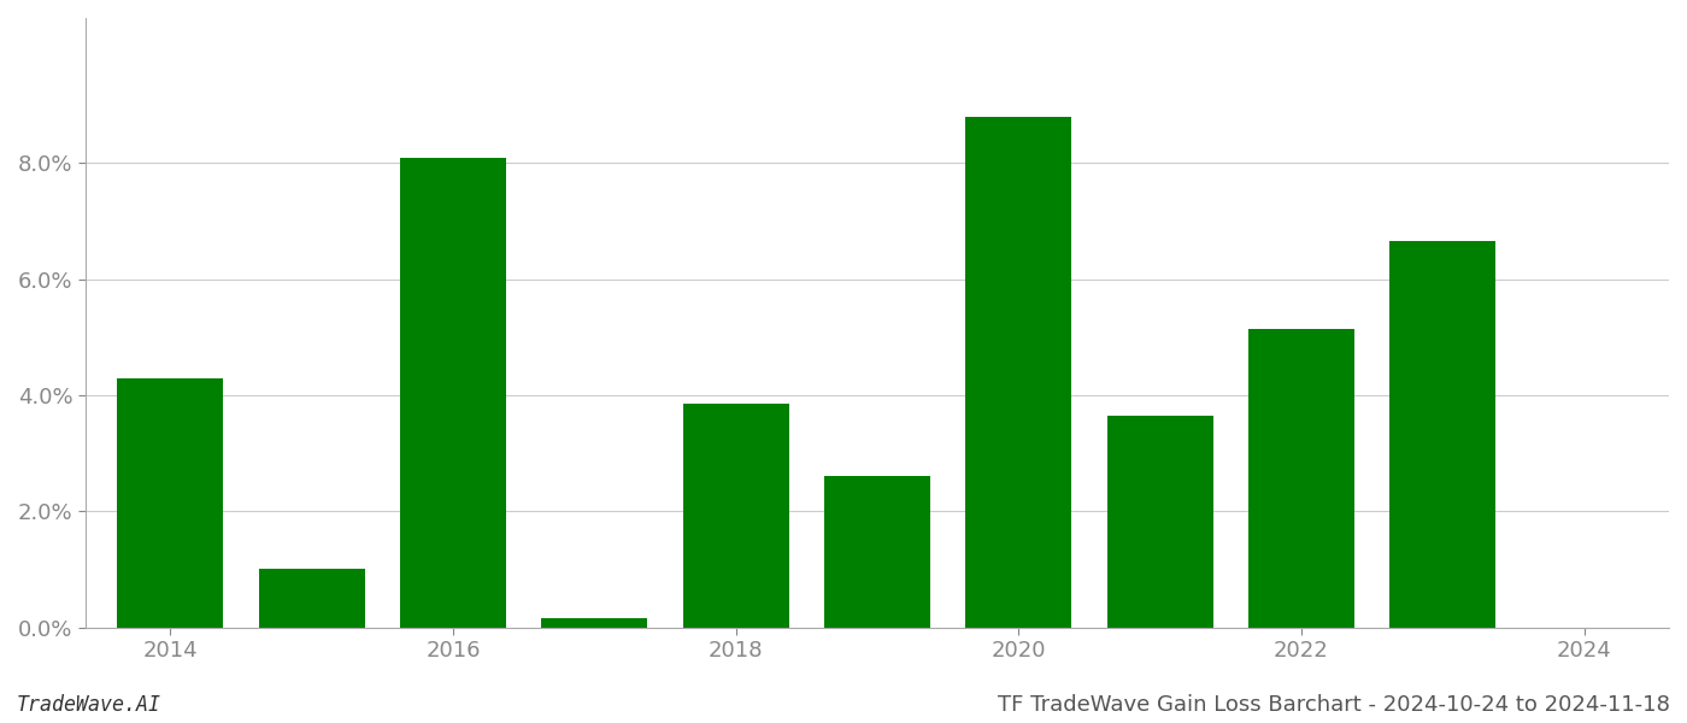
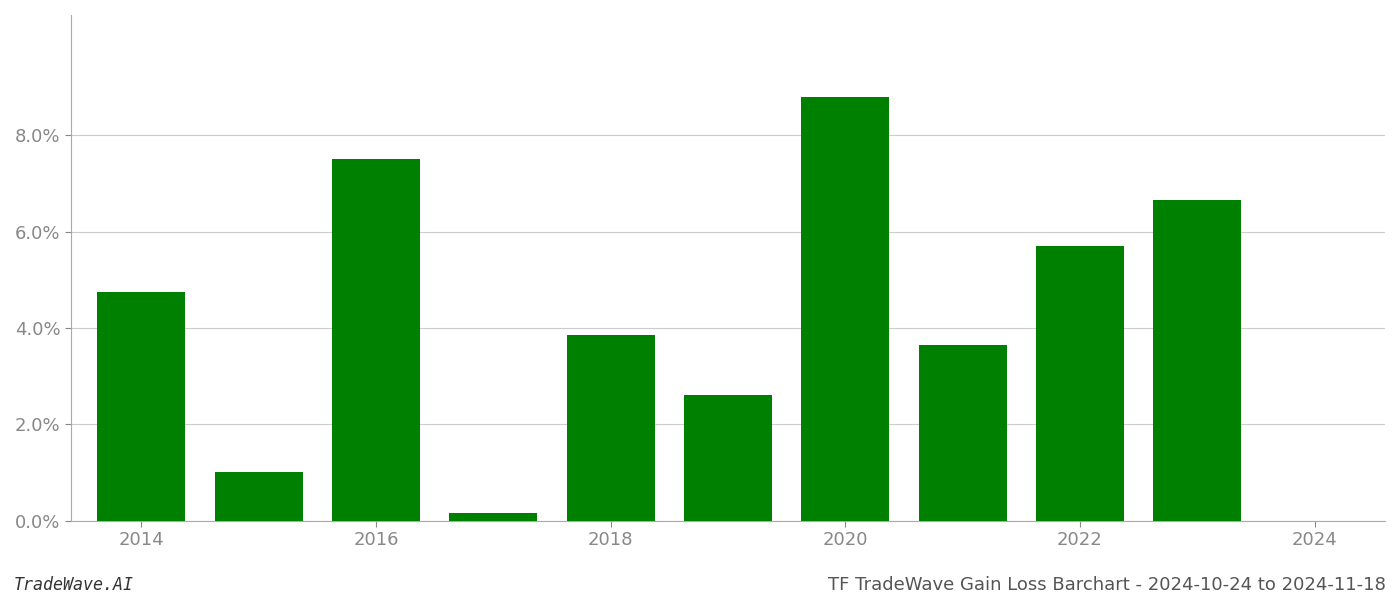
2014: 4.30% -> 4.75%
2016: 8.10% -> 7.50%
2022: 5.15% -> 5.70%
